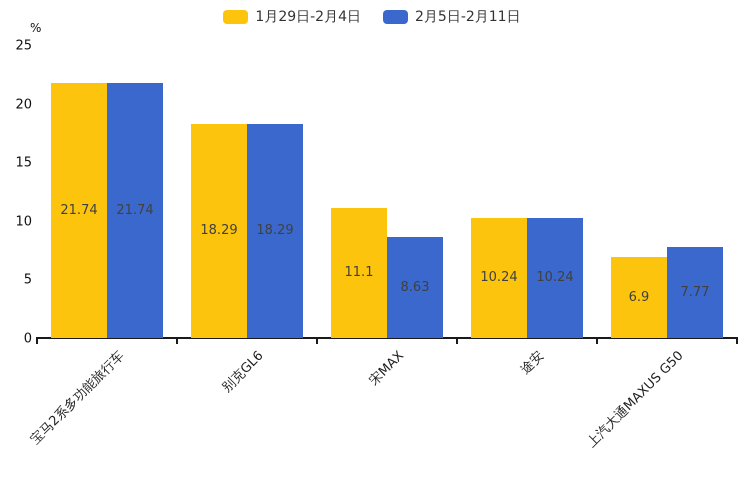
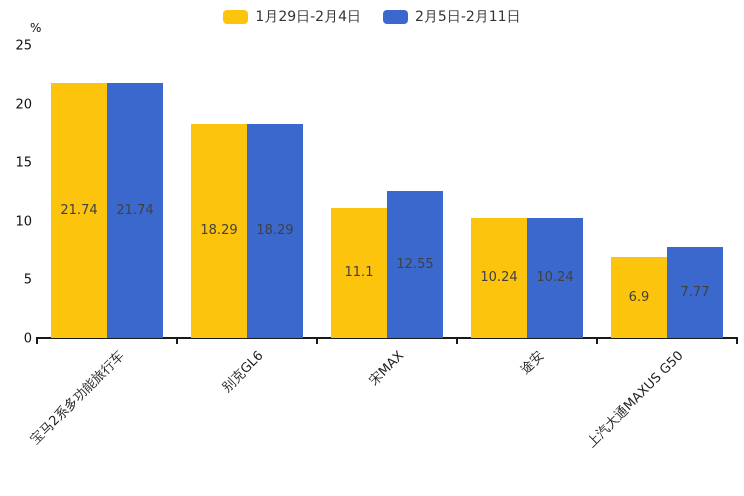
2月5日-2月11日/宋MAX: 8.63 -> 12.55
